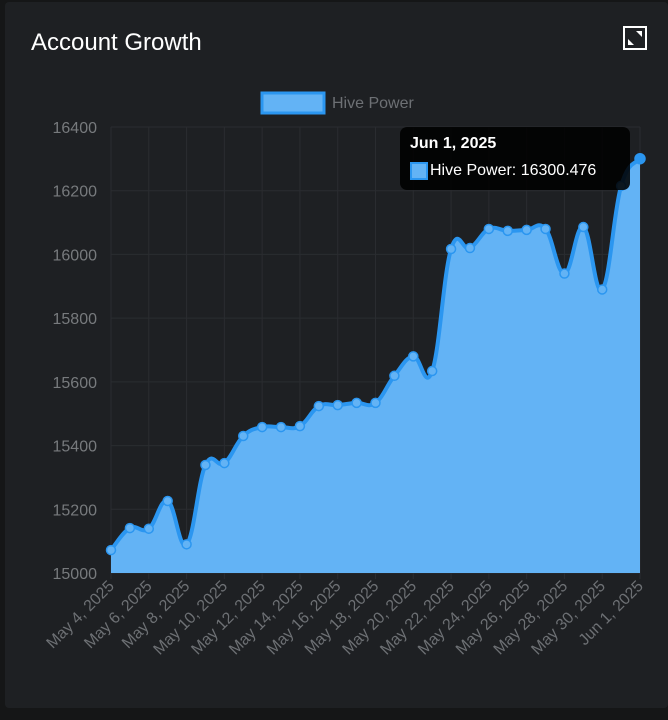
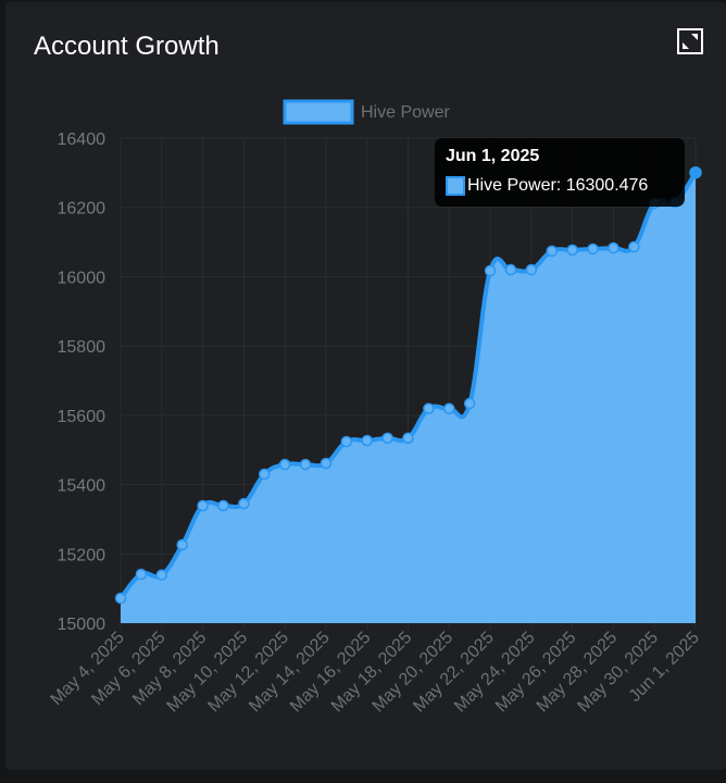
May 8, 2025: 15090 -> 15340
May 20, 2025: 15680 -> 15620
May 24, 2025: 16080 -> 16020
May 28, 2025: 15940 -> 16080
May 30, 2025: 15890 -> 16210
